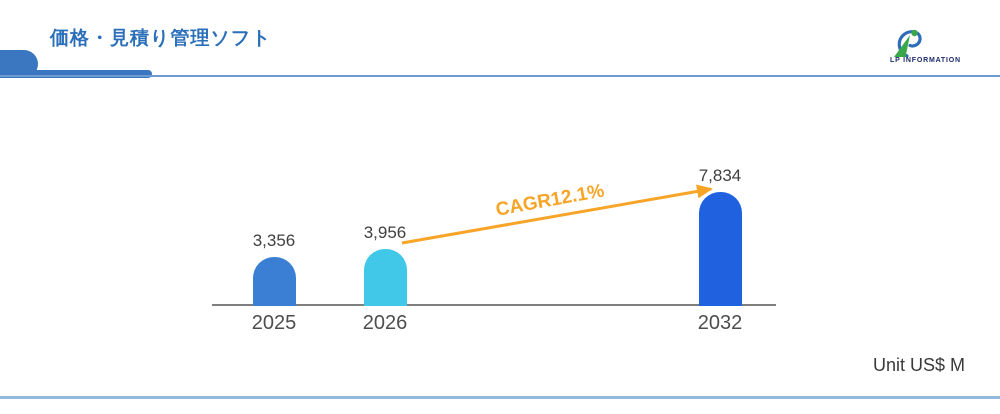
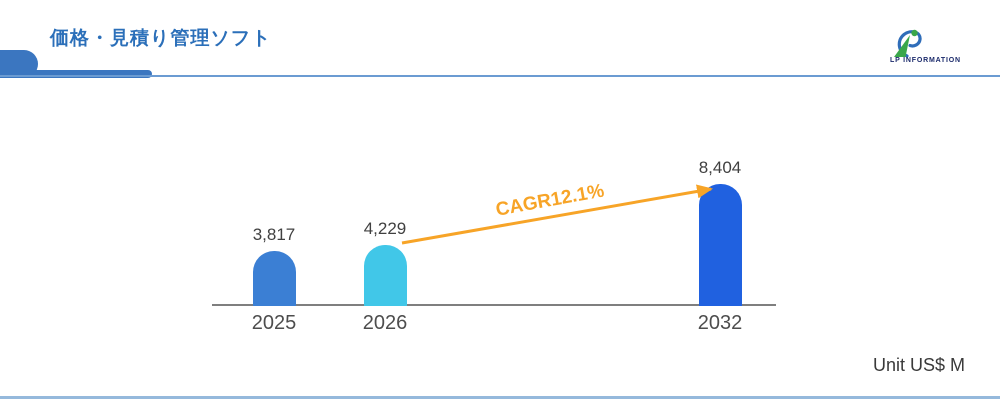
2025: 3,356 -> 3,817
2026: 3,956 -> 4,229
2032: 7,834 -> 8,404
